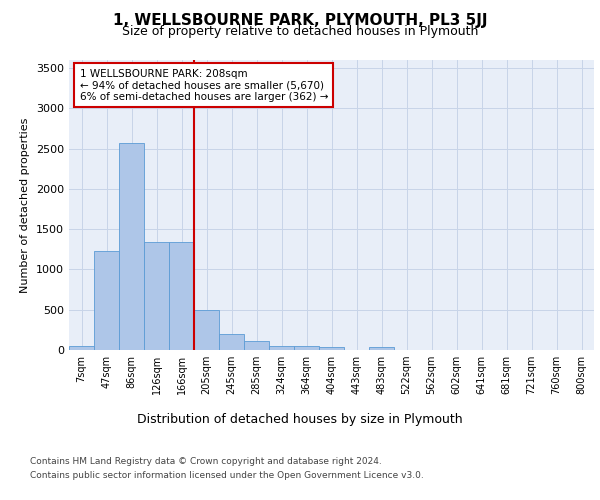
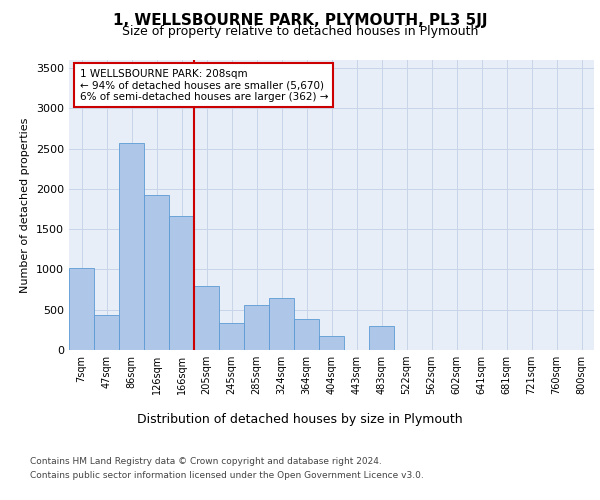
7sqm: 60 -> 1020
47sqm: 1230 -> 440
126sqm: 1340 -> 1920
166sqm: 1340 -> 1660
205sqm: 500 -> 800
245sqm: 200 -> 340
285sqm: 110 -> 560
324sqm: 50 -> 640
364sqm: 50 -> 380
404sqm: 40 -> 180
483sqm: 40 -> 300
